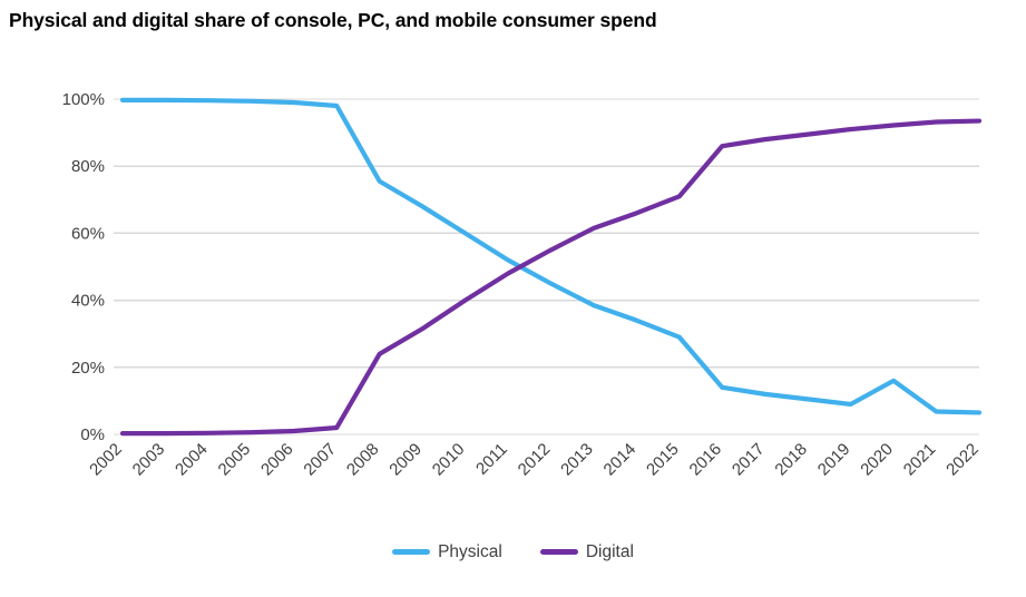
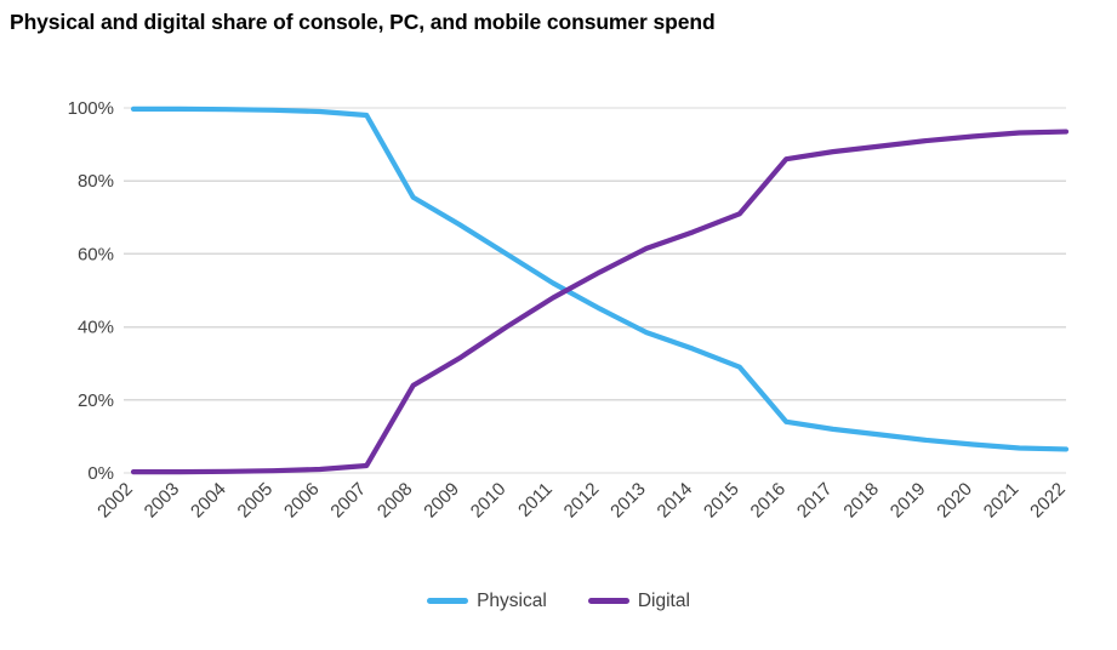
Physical/2020: 16% -> 8%
